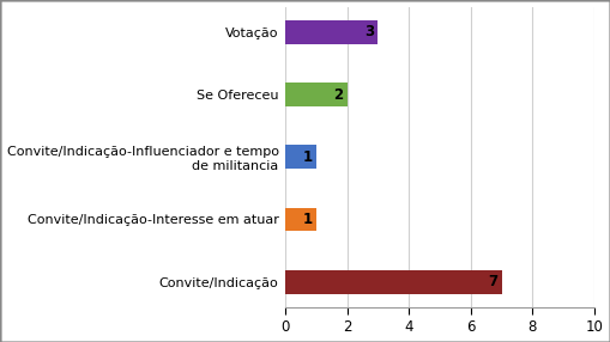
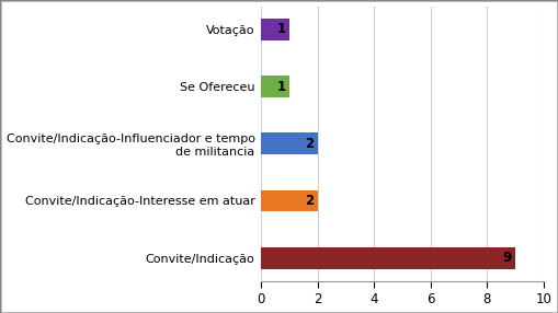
Votação: 3 -> 1
Se Ofereceu: 2 -> 1
Convite/Indicação-Influenciador e tempo de militancia: 1 -> 2
Convite/Indicação-Interesse em atuar: 1 -> 2
Convite/Indicação: 7 -> 9
